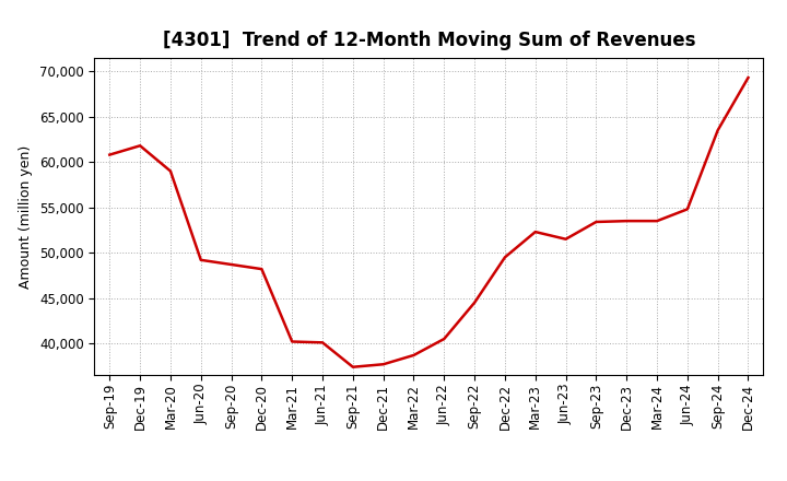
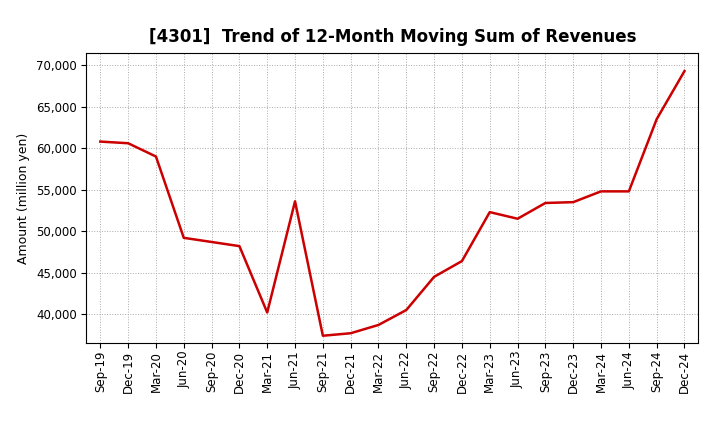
Dec-19: 61,800 -> 60,600
Jun-21: 40,100 -> 53,600
Dec-22: 49,500 -> 46,400
Mar-24: 53,500 -> 54,800
